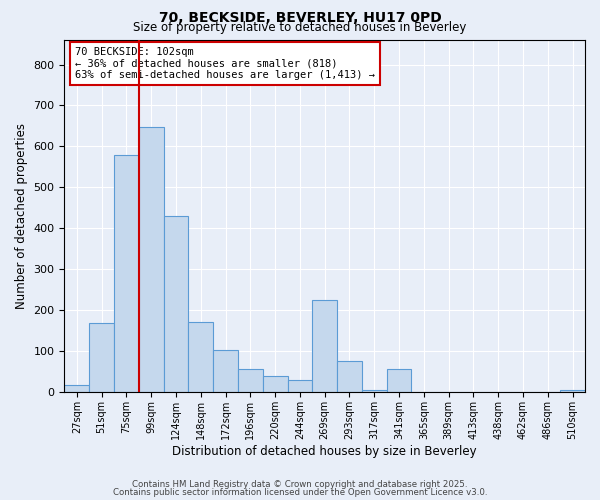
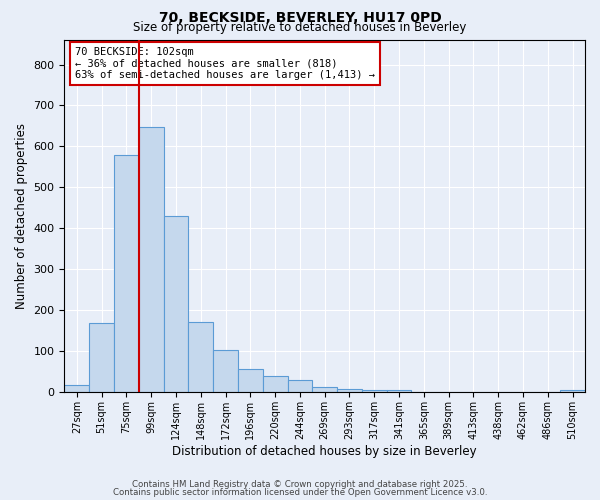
269sqm: 225 -> 13
293sqm: 75 -> 8
341sqm: 55 -> 4
